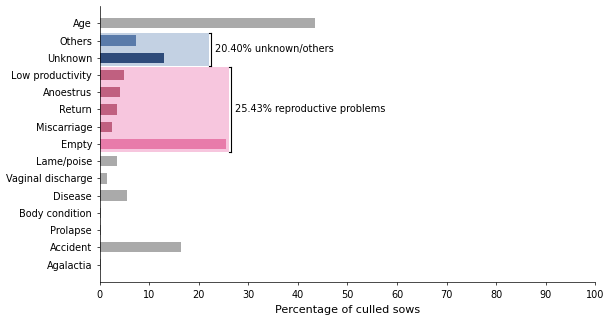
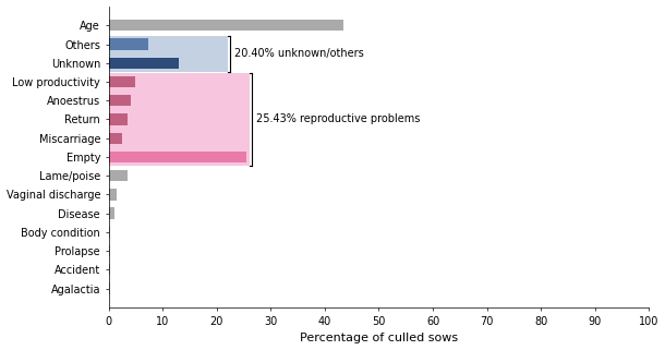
Disease: 5.5 -> 1.0
Accident: 16.5 -> 0.3
